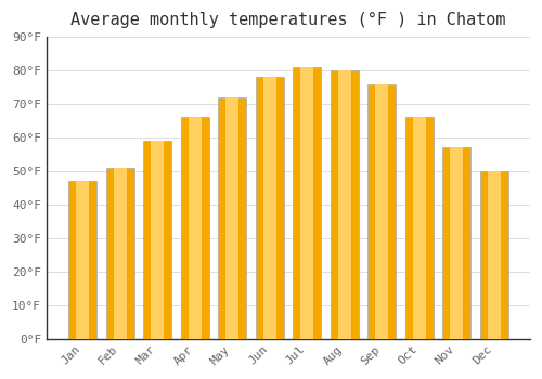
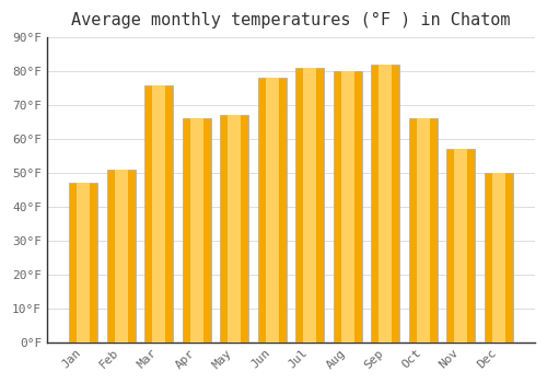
Mar: 59°F -> 76°F
May: 72°F -> 67°F
Sep: 76°F -> 82°F
